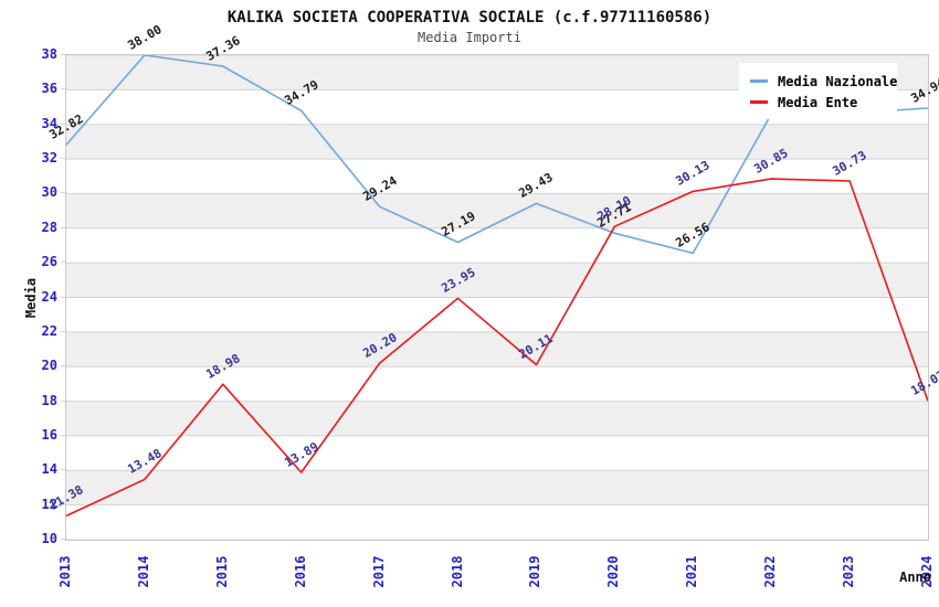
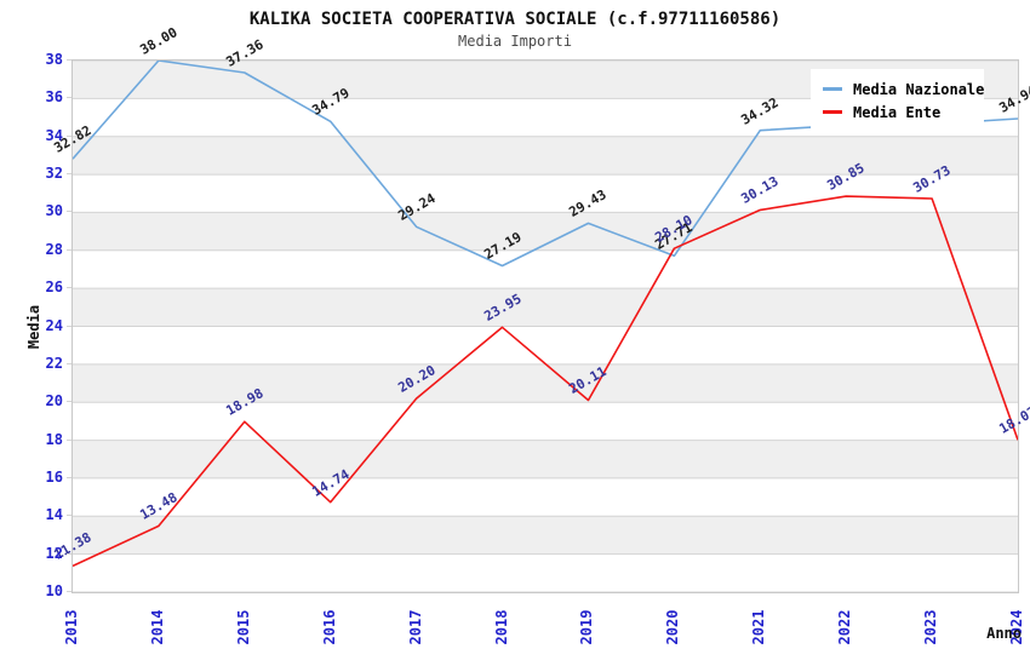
Media Ente/2016: 13.89 -> 14.74
Media Nazionale/2021: 26.56 -> 34.32
